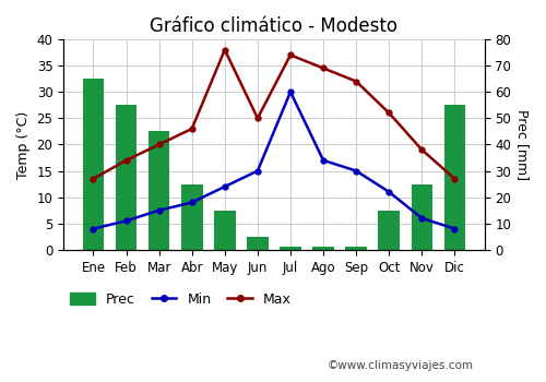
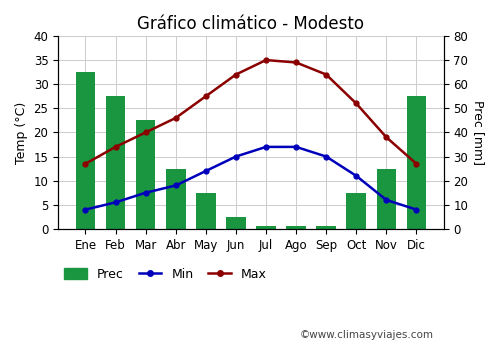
Max/May: 38.0 -> 27.5
Max/Jun: 25.0 -> 32.0
Min/Jul: 30.0 -> 17.0
Max/Jul: 37.0 -> 35.0
